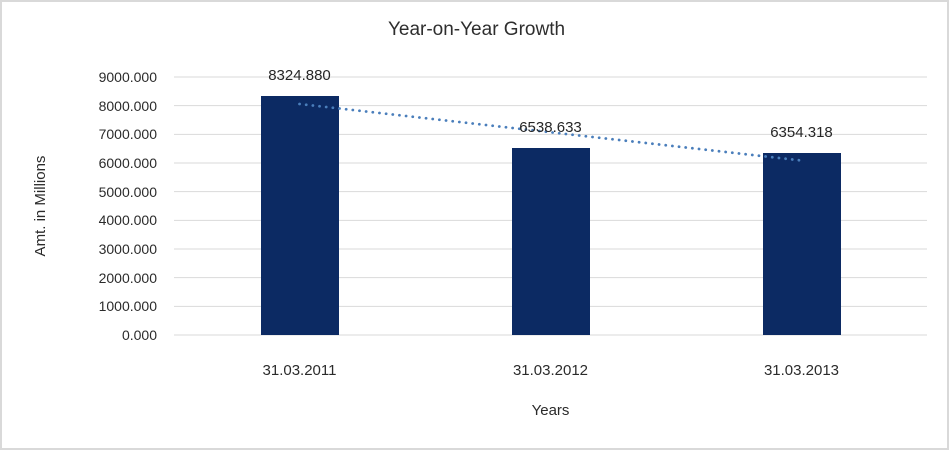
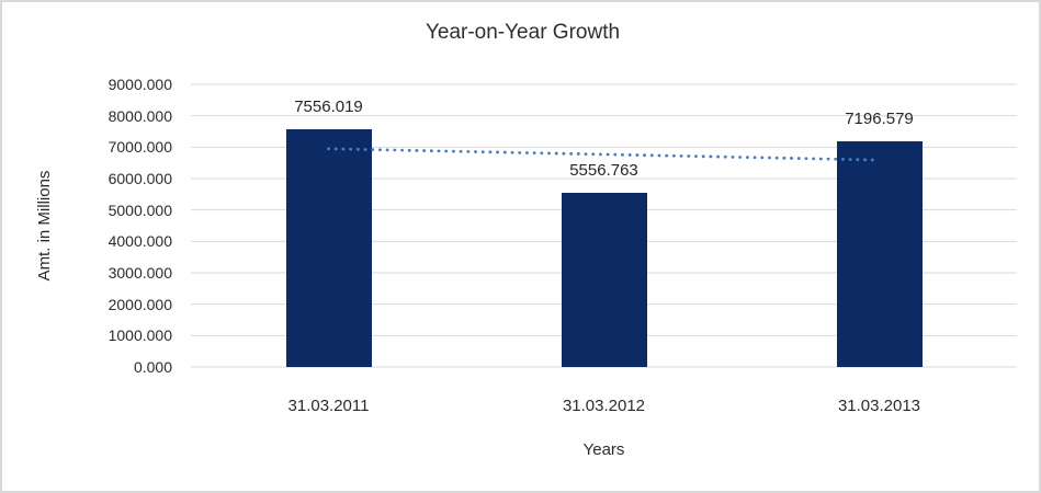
31.03.2011: 8324.880 -> 7556.019
31.03.2012: 6538.633 -> 5556.763
31.03.2013: 6354.318 -> 7196.579
